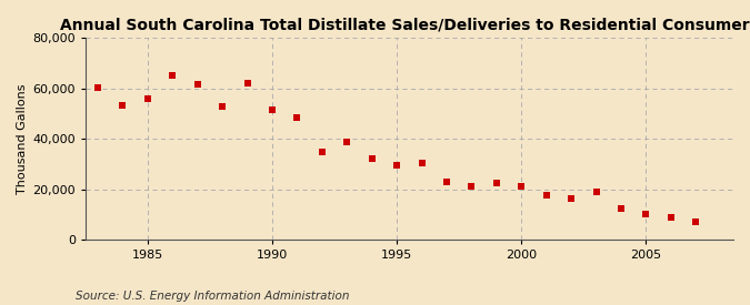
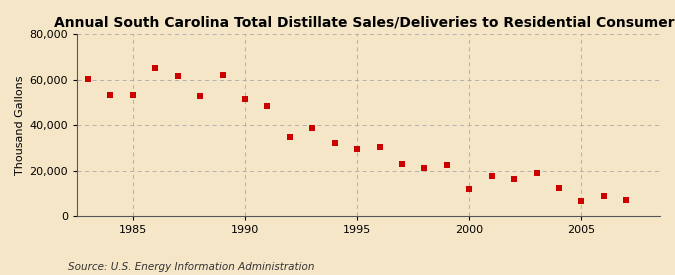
1985: 56,000 -> 53,500
2000: 21,000 -> 12,000
2005: 10,000 -> 6,500
